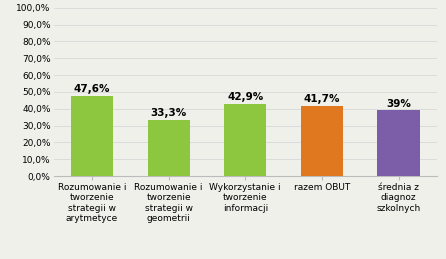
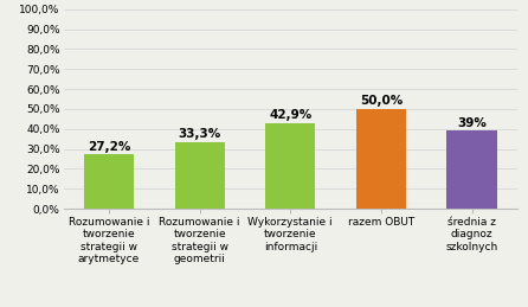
Rozumowanie i tworzenie strategii w arytmetyce: 47,6% -> 27,2%
razem OBUT: 41,7% -> 50,0%
